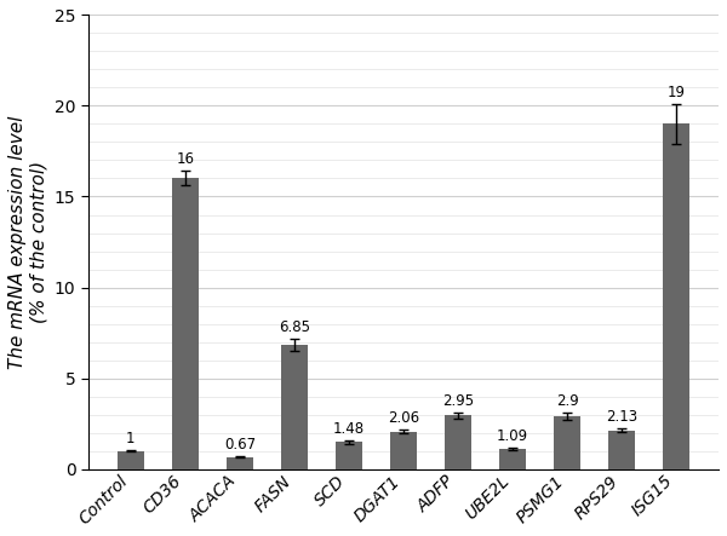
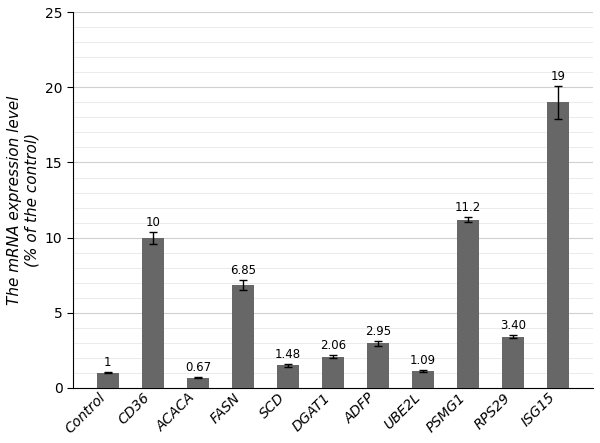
CD36: 16 -> 10
PSMG1: 2.9 -> 11.2
RPS29: 2.13 -> 3.40
